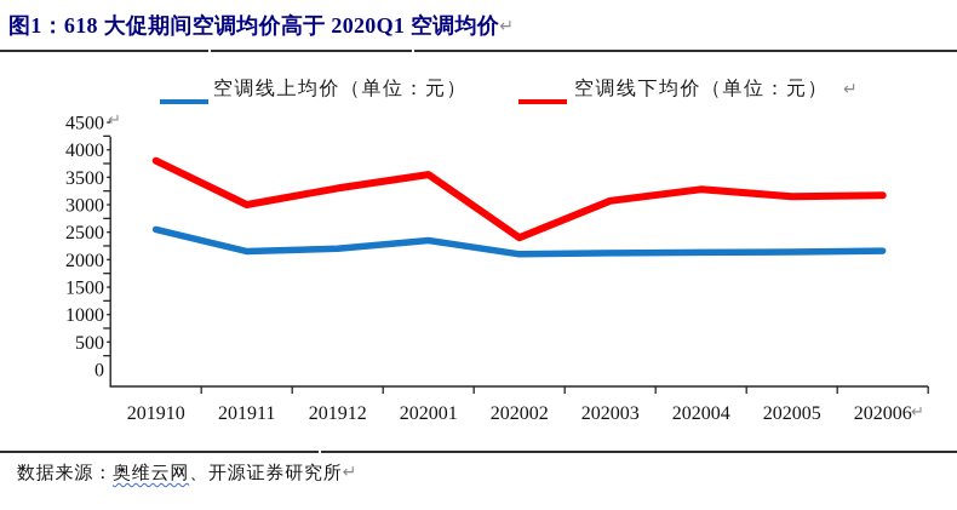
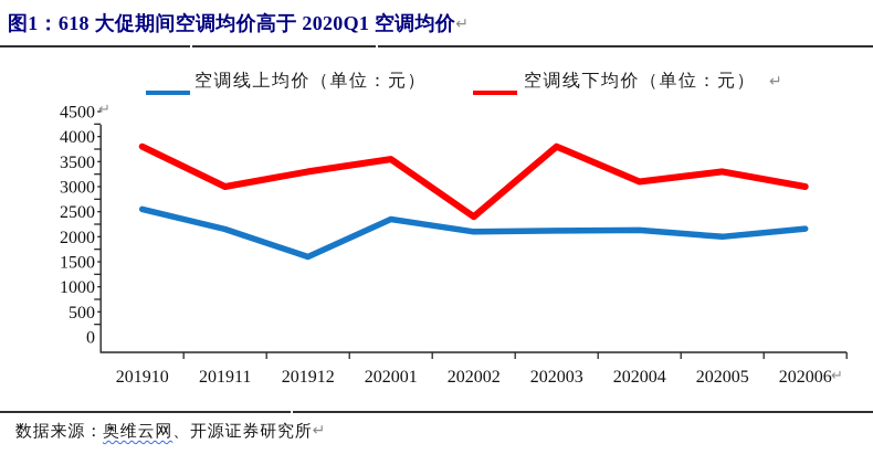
空调线上均价（单位：元）/201912: 2200 -> 1600
空调线下均价（单位：元）/202003: 3100 -> 3800
空调线下均价（单位：元）/202004: 3300 -> 3100
空调线上均价（单位：元）/202005: 2100 -> 2000
空调线下均价（单位：元）/202005: 3200 -> 3300
空调线下均价（单位：元）/202006: 3200 -> 3000
